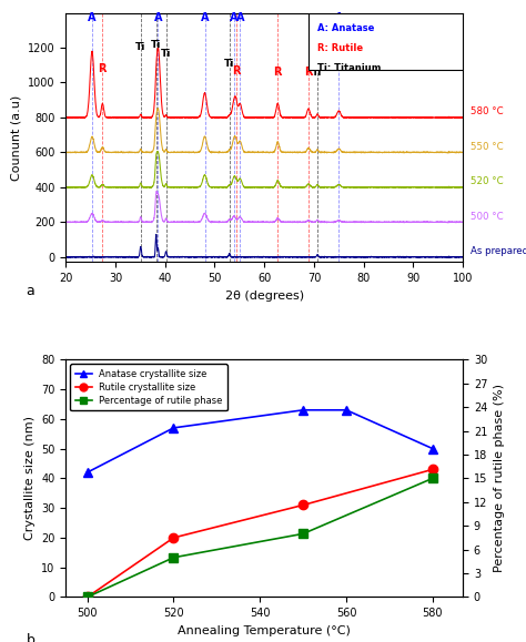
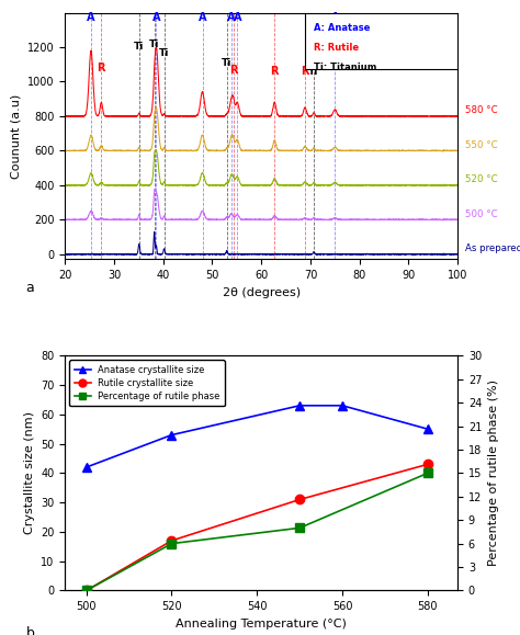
Anatase crystallite size/520: 57 -> 53
Rutile crystallite size/520: 20 -> 17
Percentage of rutile phase/520: 5 -> 6
Anatase crystallite size/580: 50 -> 55
